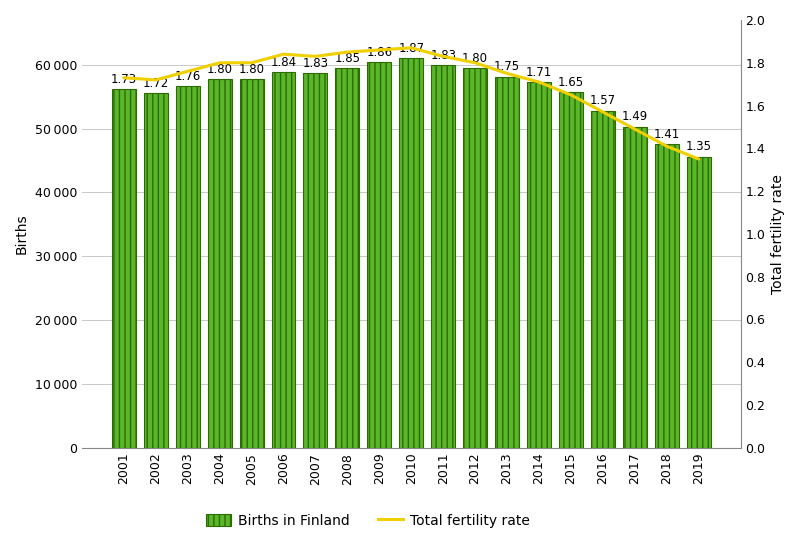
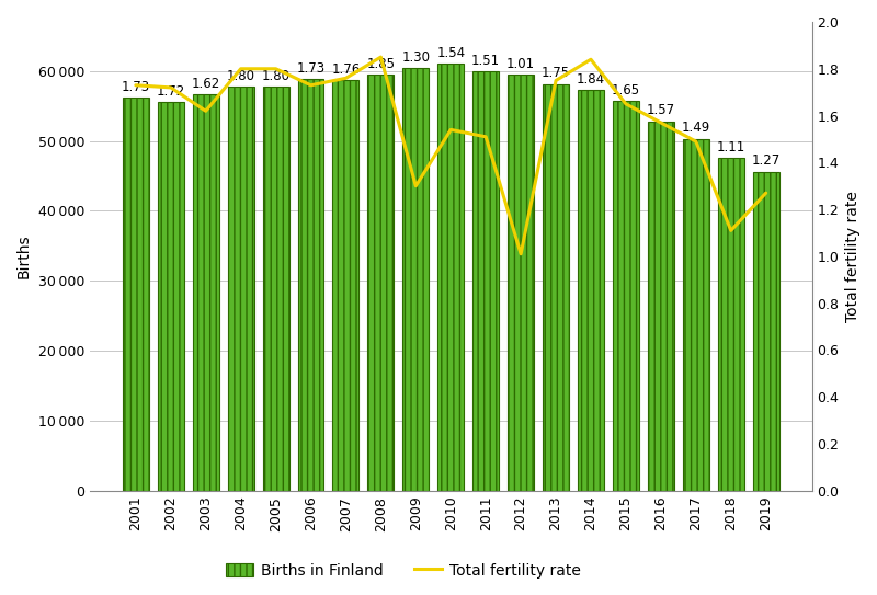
Total fertility rate/2003: 1.76 -> 1.62
Total fertility rate/2006: 1.84 -> 1.73
Total fertility rate/2007: 1.83 -> 1.76
Total fertility rate/2009: 1.86 -> 1.30
Total fertility rate/2010: 1.87 -> 1.54
Total fertility rate/2011: 1.83 -> 1.51
Total fertility rate/2012: 1.80 -> 1.01
Total fertility rate/2014: 1.71 -> 1.84
Total fertility rate/2018: 1.41 -> 1.11
Total fertility rate/2019: 1.35 -> 1.27
